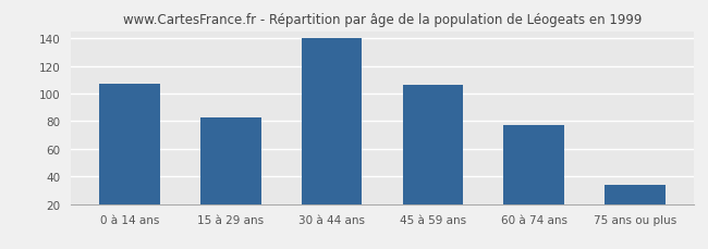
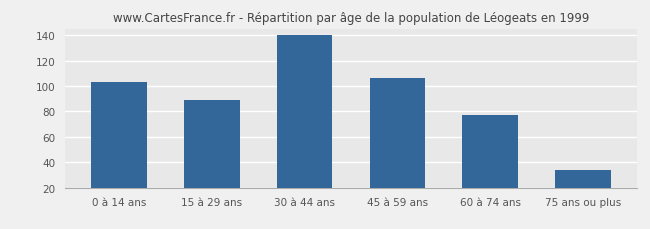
0 à 14 ans: 107 -> 103
15 à 29 ans: 83 -> 89
